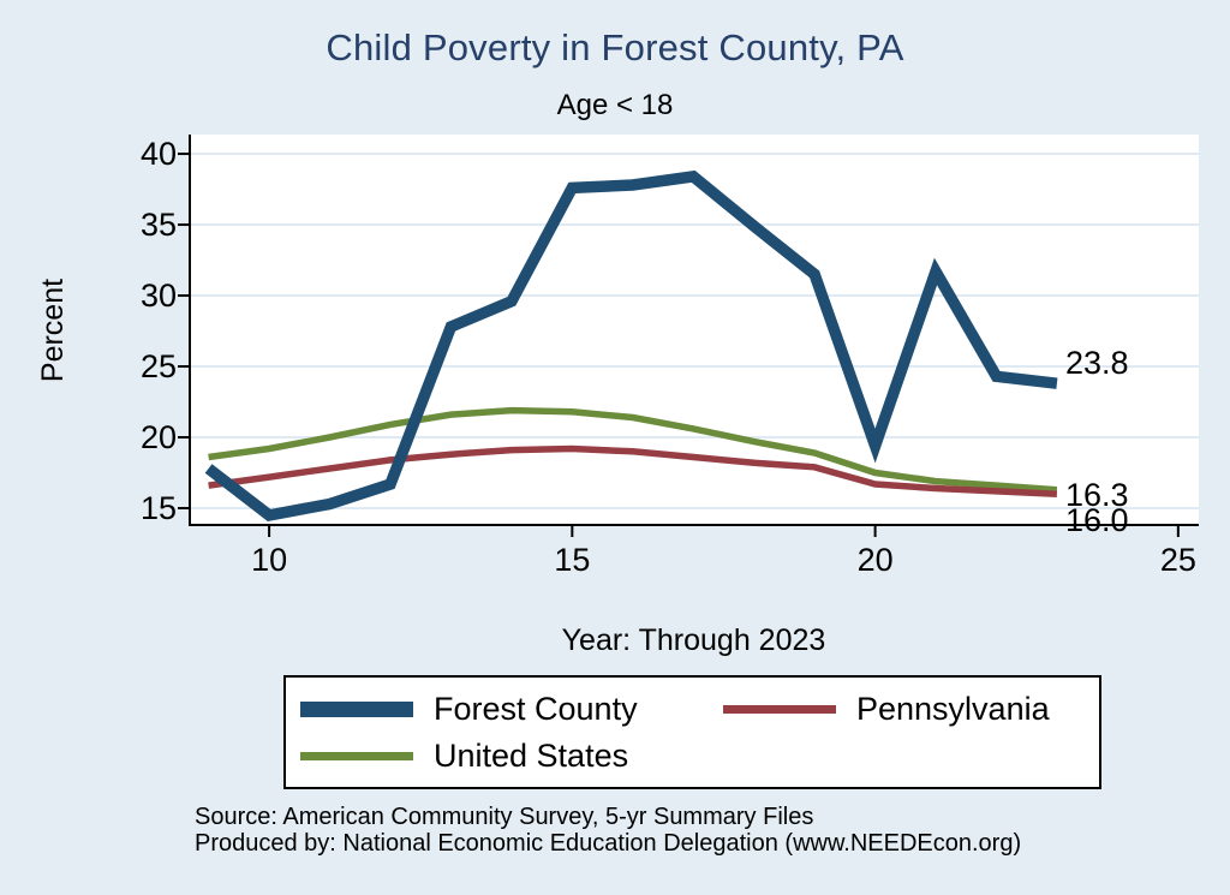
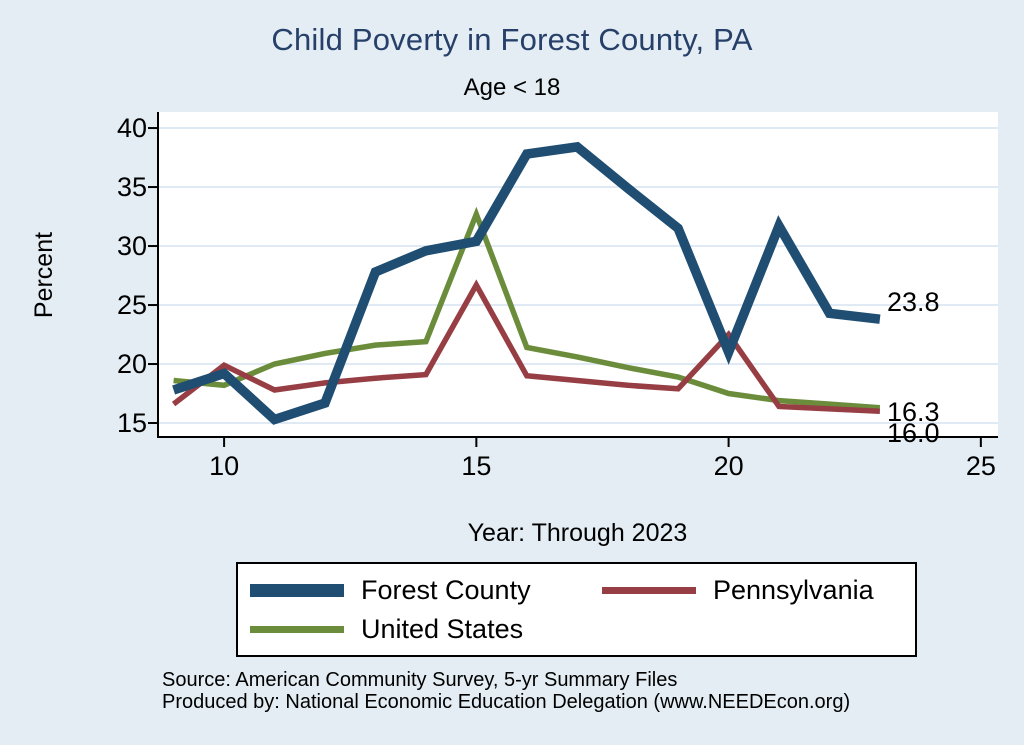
Forest County/10: 14.5 -> 19.2
Pennsylvania/10: 17.2 -> 19.9
United States/10: 19.2 -> 18.2
Forest County/15: 37.6 -> 30.4
Pennsylvania/15: 19.2 -> 26.7
United States/15: 21.8 -> 32.7
Forest County/20: 19.4 -> 21.0
Pennsylvania/20: 16.7 -> 22.5
